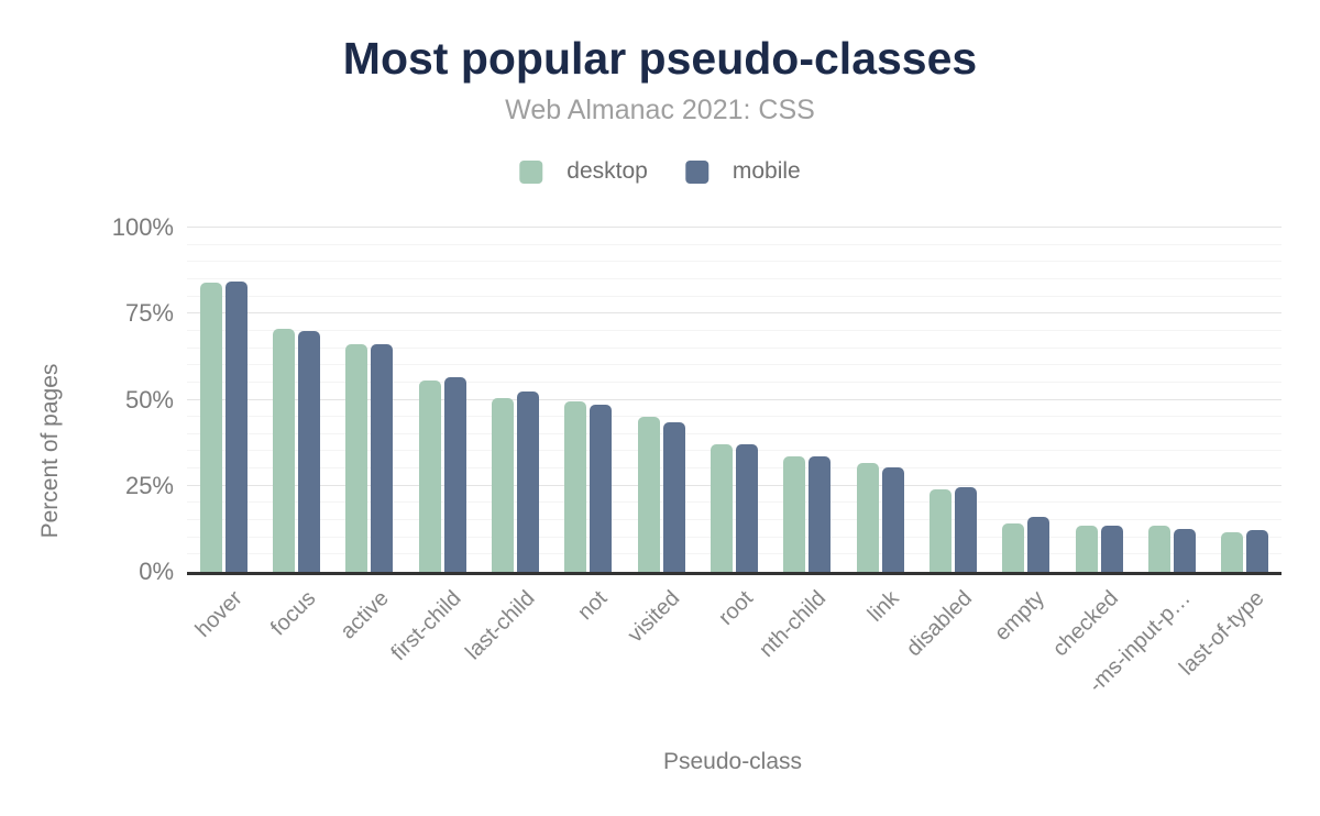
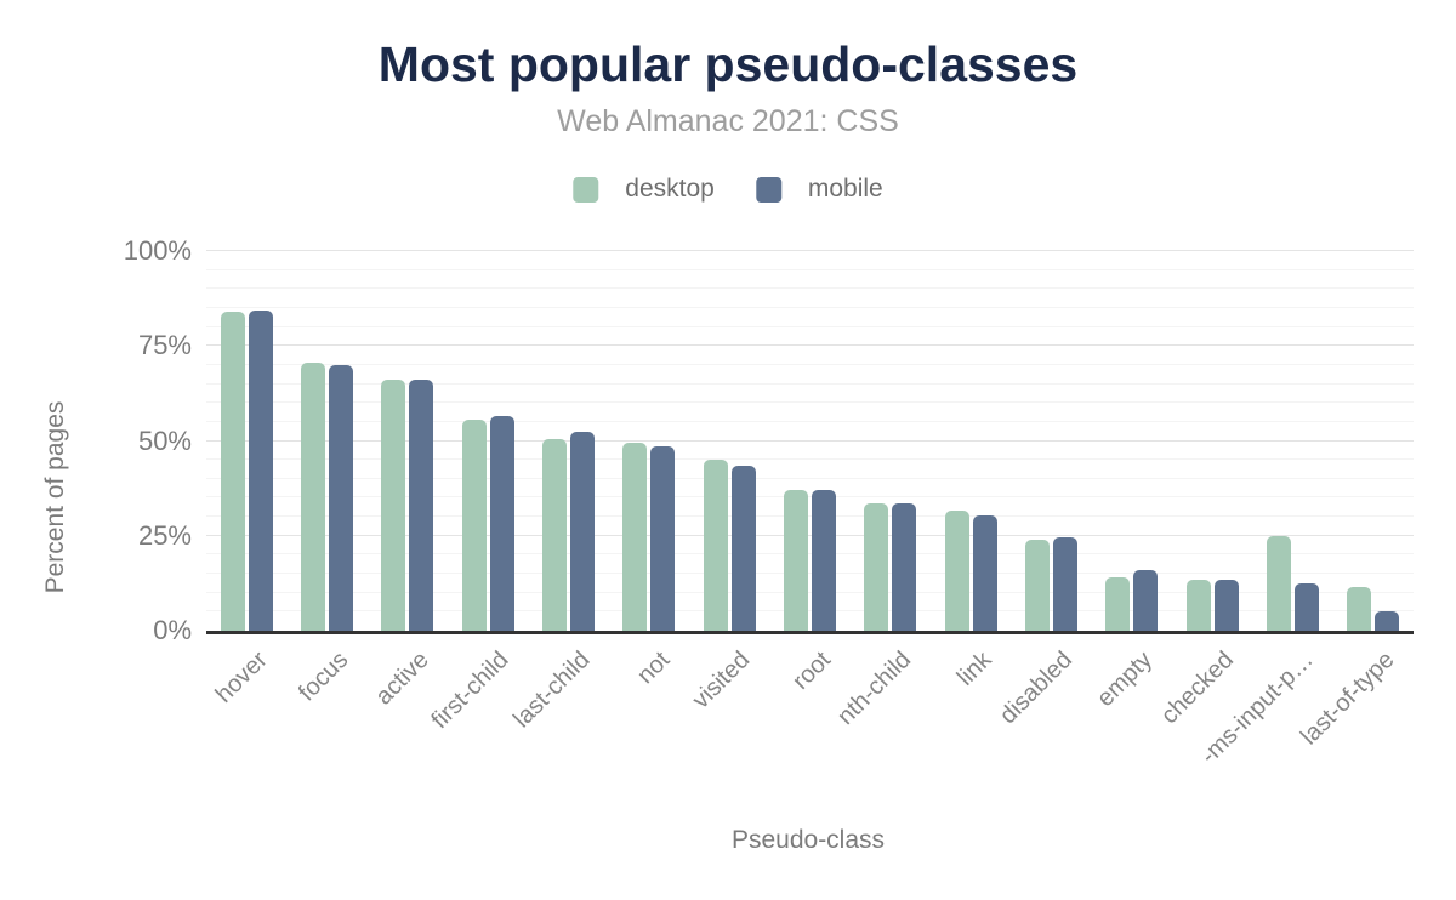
desktop/-ms-input-p…: 14% -> 25%
mobile/last-of-type: 12% -> 5%
